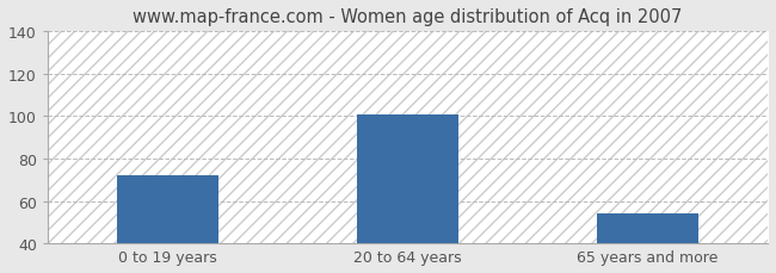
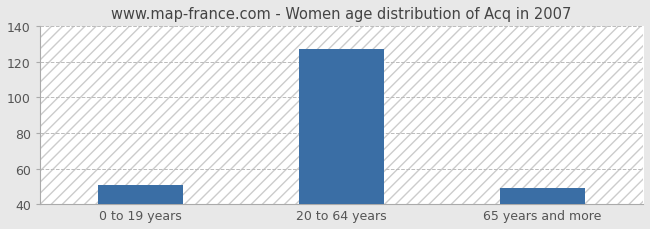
0 to 19 years: 72 -> 51
20 to 64 years: 101 -> 127
65 years and more: 54 -> 49
